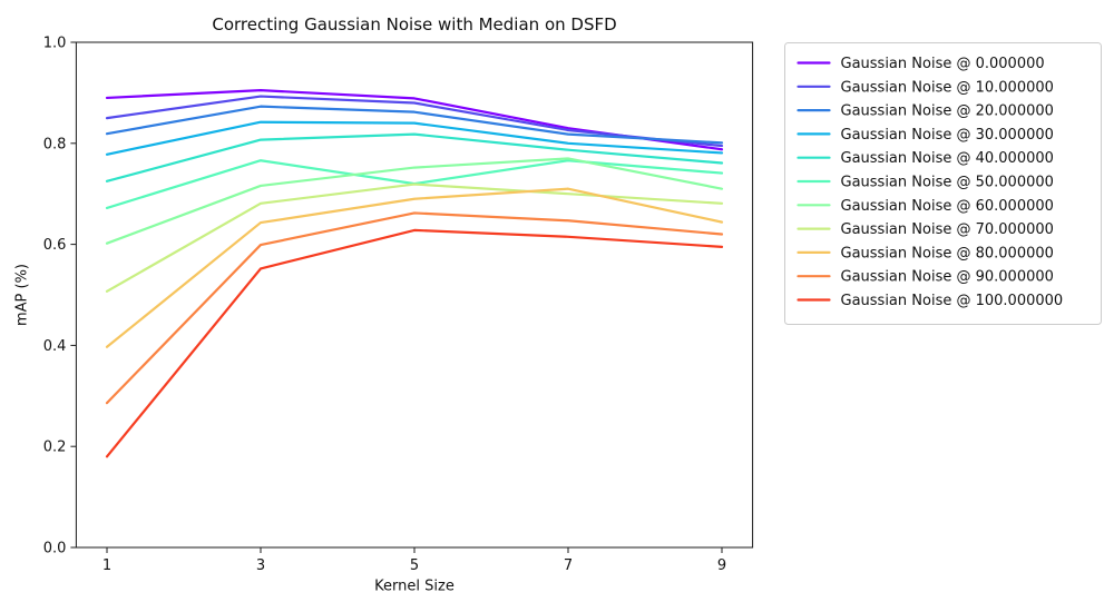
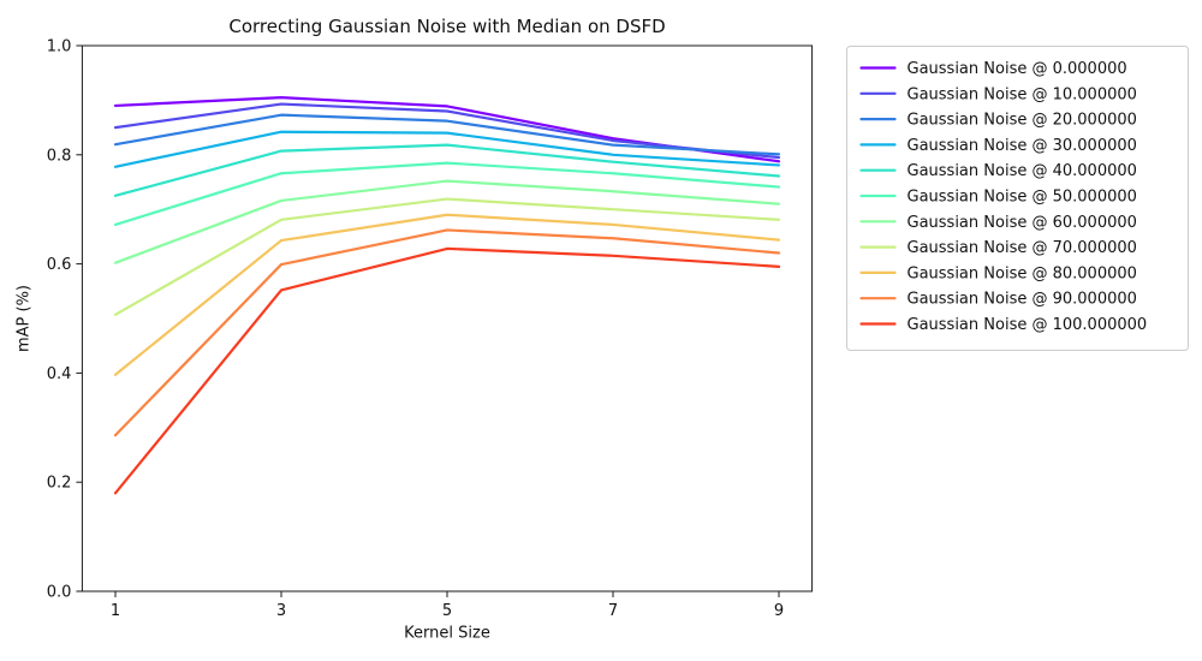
Gaussian Noise @ 50.000000/5: 0.72 -> 0.79
Gaussian Noise @ 60.000000/7: 0.77 -> 0.73
Gaussian Noise @ 80.000000/7: 0.71 -> 0.67
